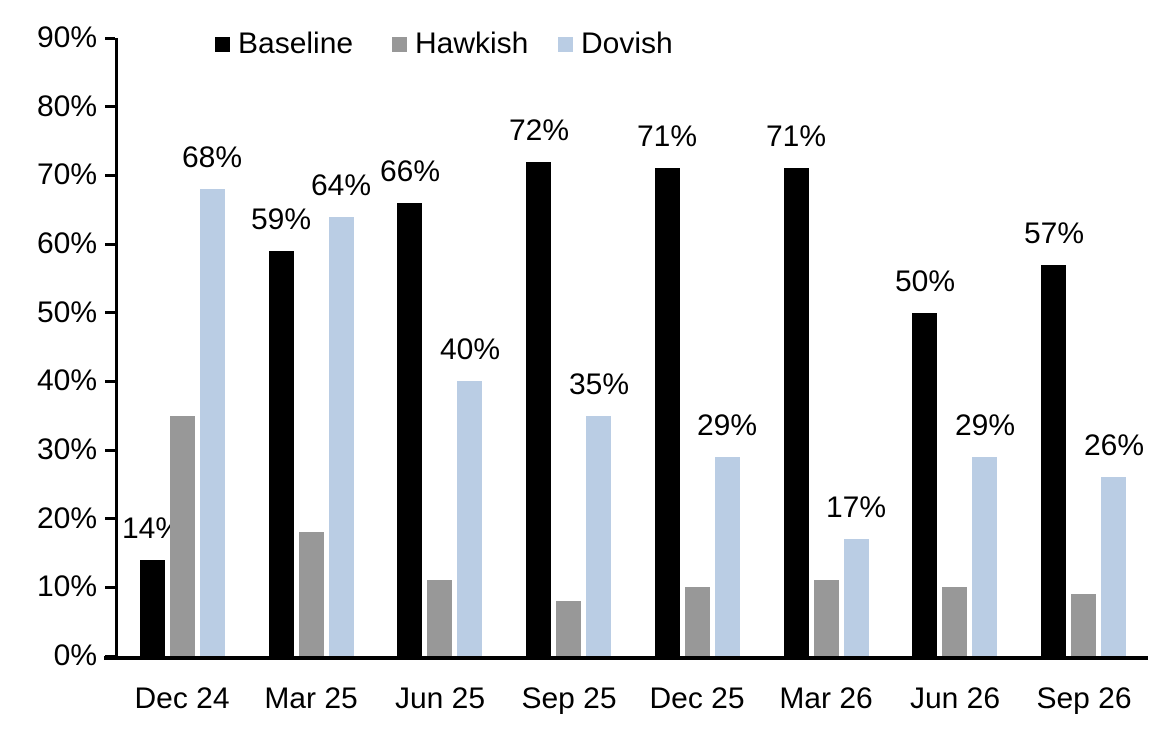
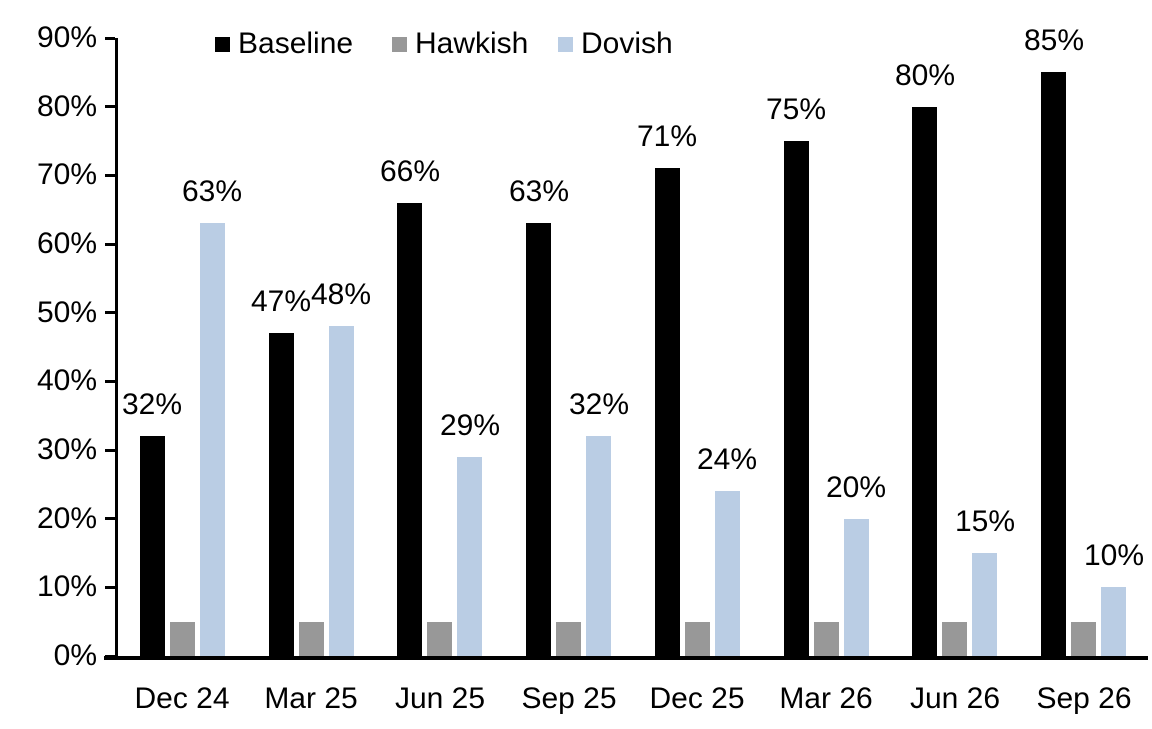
Baseline/Dec 24: 14% -> 32%
Hawkish/Dec 24: 35% -> 5%
Dovish/Dec 24: 68% -> 63%
Baseline/Mar 25: 59% -> 47%
Hawkish/Mar 25: 18% -> 5%
Dovish/Mar 25: 64% -> 48%
Hawkish/Jun 25: 11% -> 5%
Dovish/Jun 25: 40% -> 29%
Baseline/Sep 25: 72% -> 63%
Hawkish/Sep 25: 8% -> 5%
Dovish/Sep 25: 35% -> 32%
Hawkish/Dec 25: 10% -> 5%
Dovish/Dec 25: 29% -> 24%
Baseline/Mar 26: 71% -> 75%
Hawkish/Mar 26: 11% -> 5%
Dovish/Mar 26: 17% -> 20%
Baseline/Jun 26: 50% -> 80%
Hawkish/Jun 26: 10% -> 5%
Dovish/Jun 26: 29% -> 15%
Baseline/Sep 26: 57% -> 85%
Hawkish/Sep 26: 9% -> 5%
Dovish/Sep 26: 26% -> 10%
